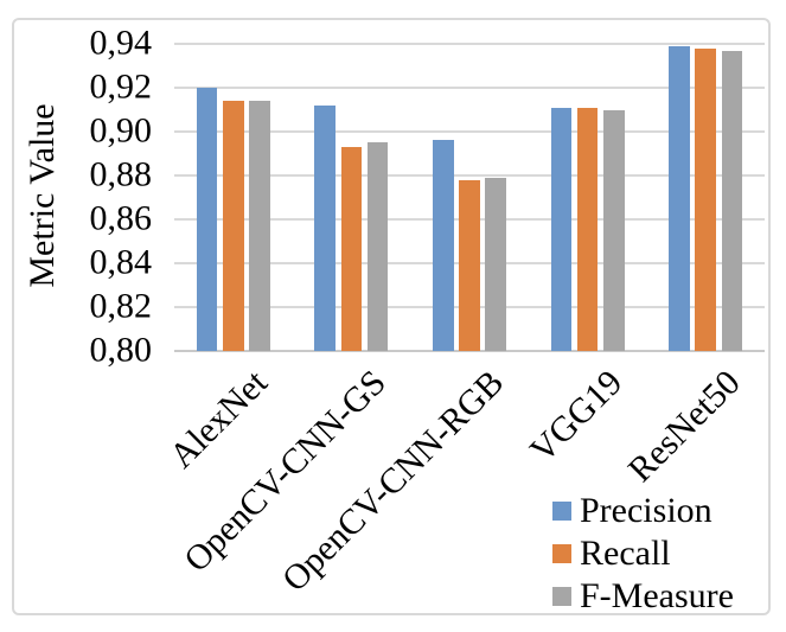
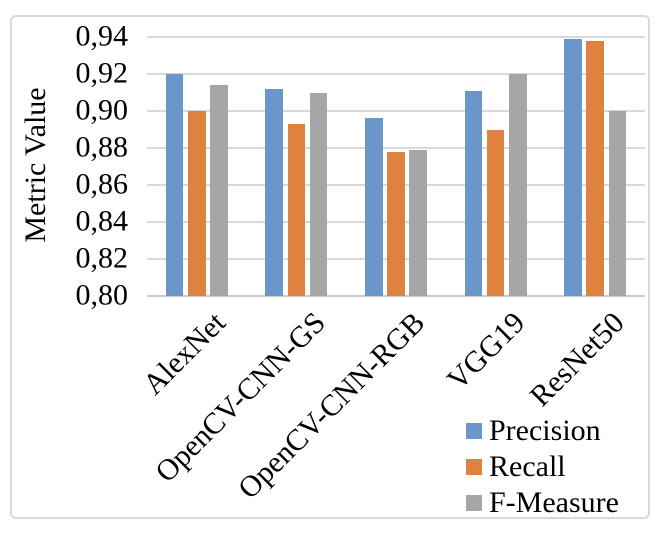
Recall/AlexNet: 0,91 -> 0,90
F-Measure/OpenCV-CNN-GS: 0,90 -> 0,91
Recall/VGG19: 0,91 -> 0,89
F-Measure/VGG19: 0,91 -> 0,92
F-Measure/ResNet50: 0,94 -> 0,90
